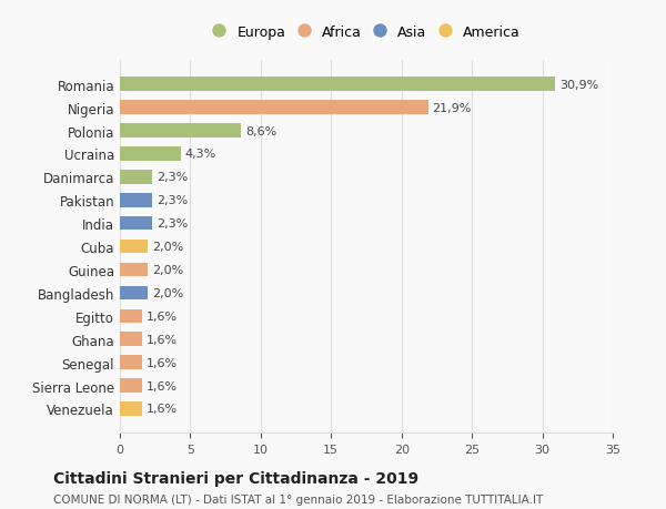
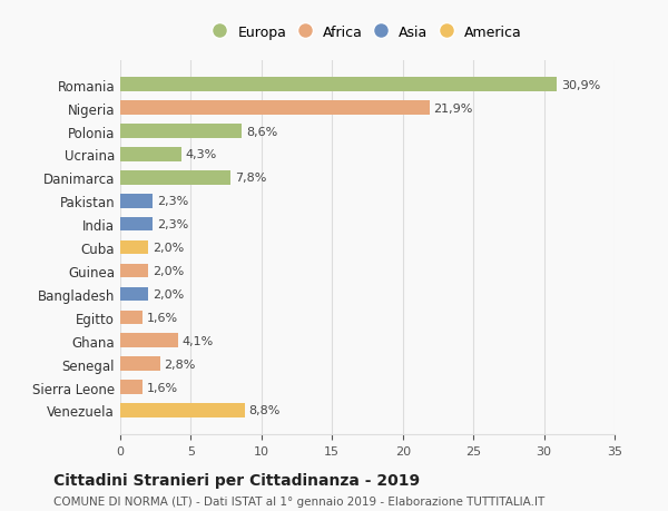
Danimarca: 2,3% -> 7,8%
Ghana: 1,6% -> 4,1%
Senegal: 1,6% -> 2,8%
Venezuela: 1,6% -> 8,8%
